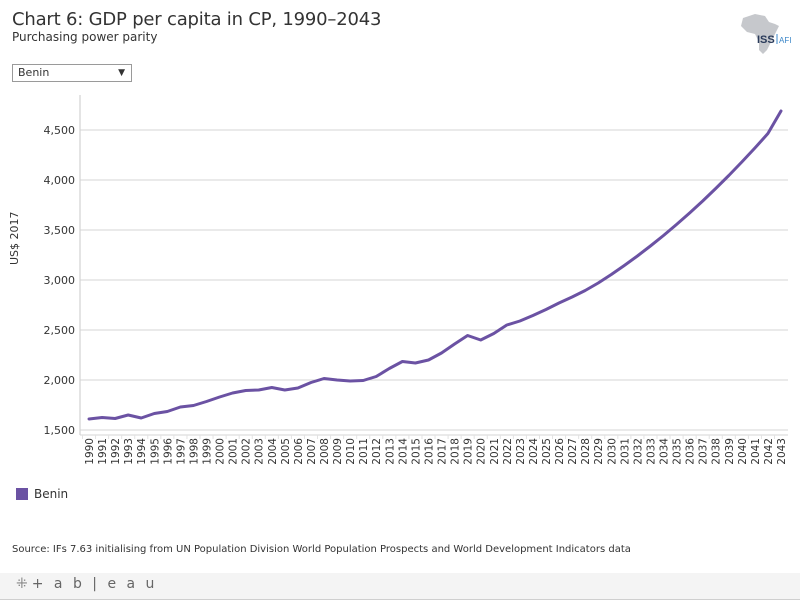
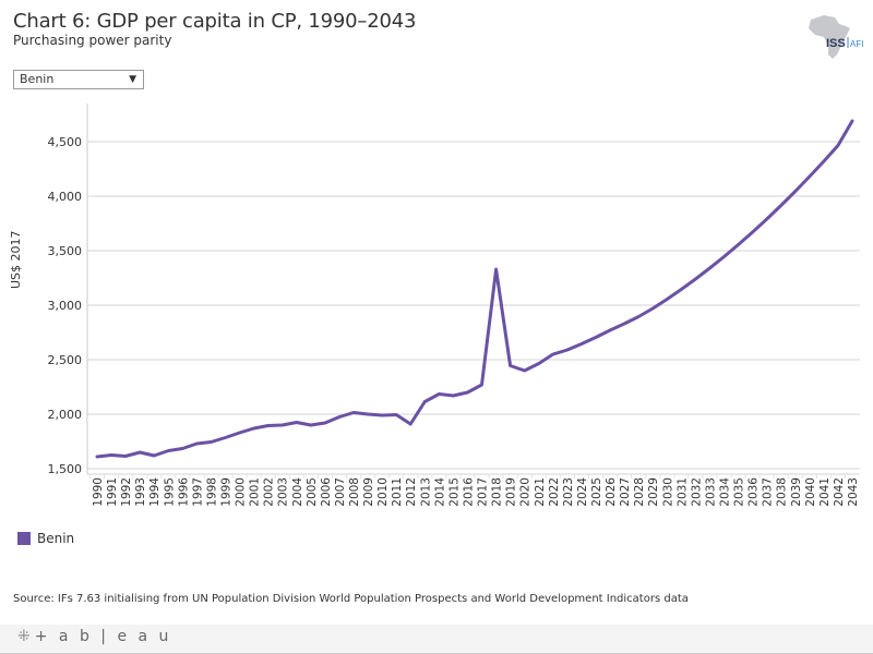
2012: 2040 -> 1910
2018: 2360 -> 3330
